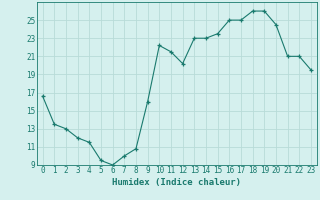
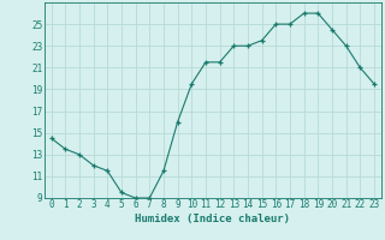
0: 16.6 -> 14.5
7: 10.0 -> 9.0
8: 10.8 -> 11.5
10: 22.2 -> 19.5
12: 20.2 -> 21.5
21: 21.0 -> 23.0
